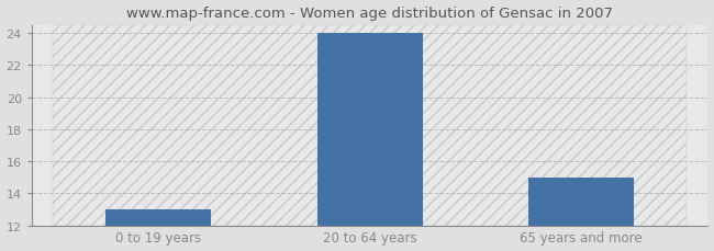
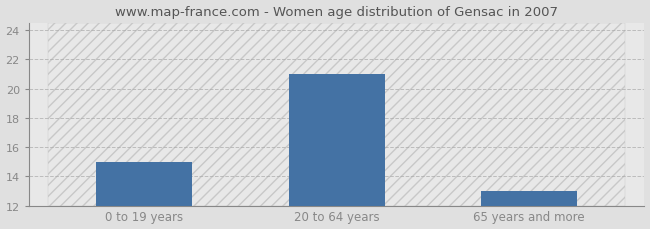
0 to 19 years: 13 -> 15
20 to 64 years: 24 -> 21
65 years and more: 15 -> 13
